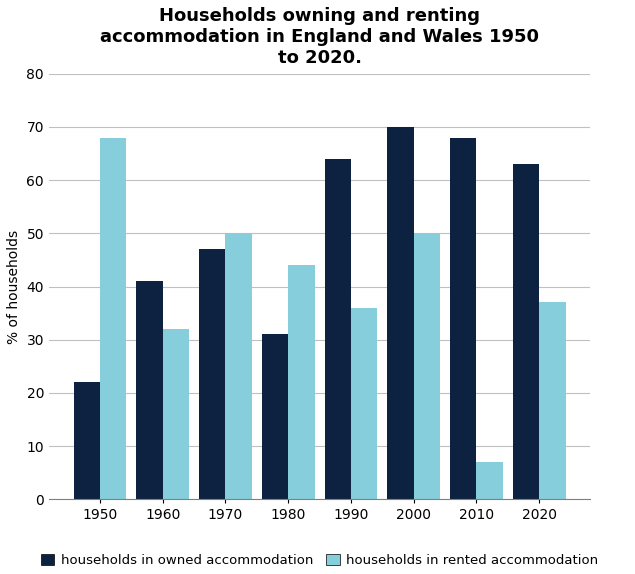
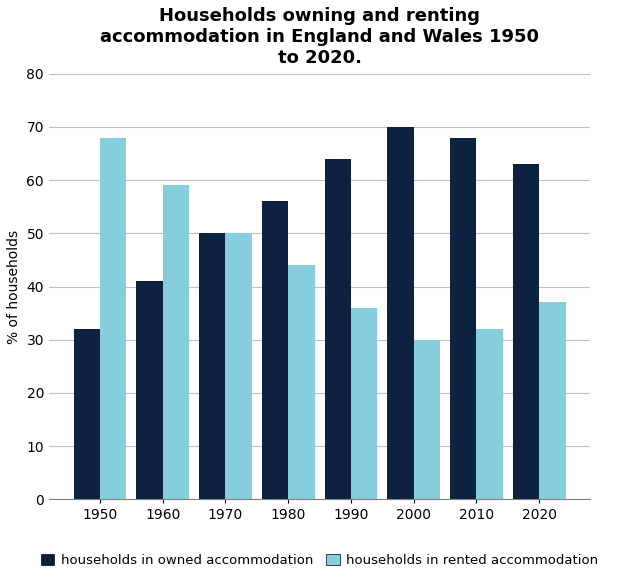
households in owned accommodation/1950: 22 -> 32
households in rented accommodation/1960: 32 -> 59
households in owned accommodation/1970: 47 -> 50
households in owned accommodation/1980: 31 -> 56
households in rented accommodation/2000: 50 -> 30
households in rented accommodation/2010: 7 -> 32
